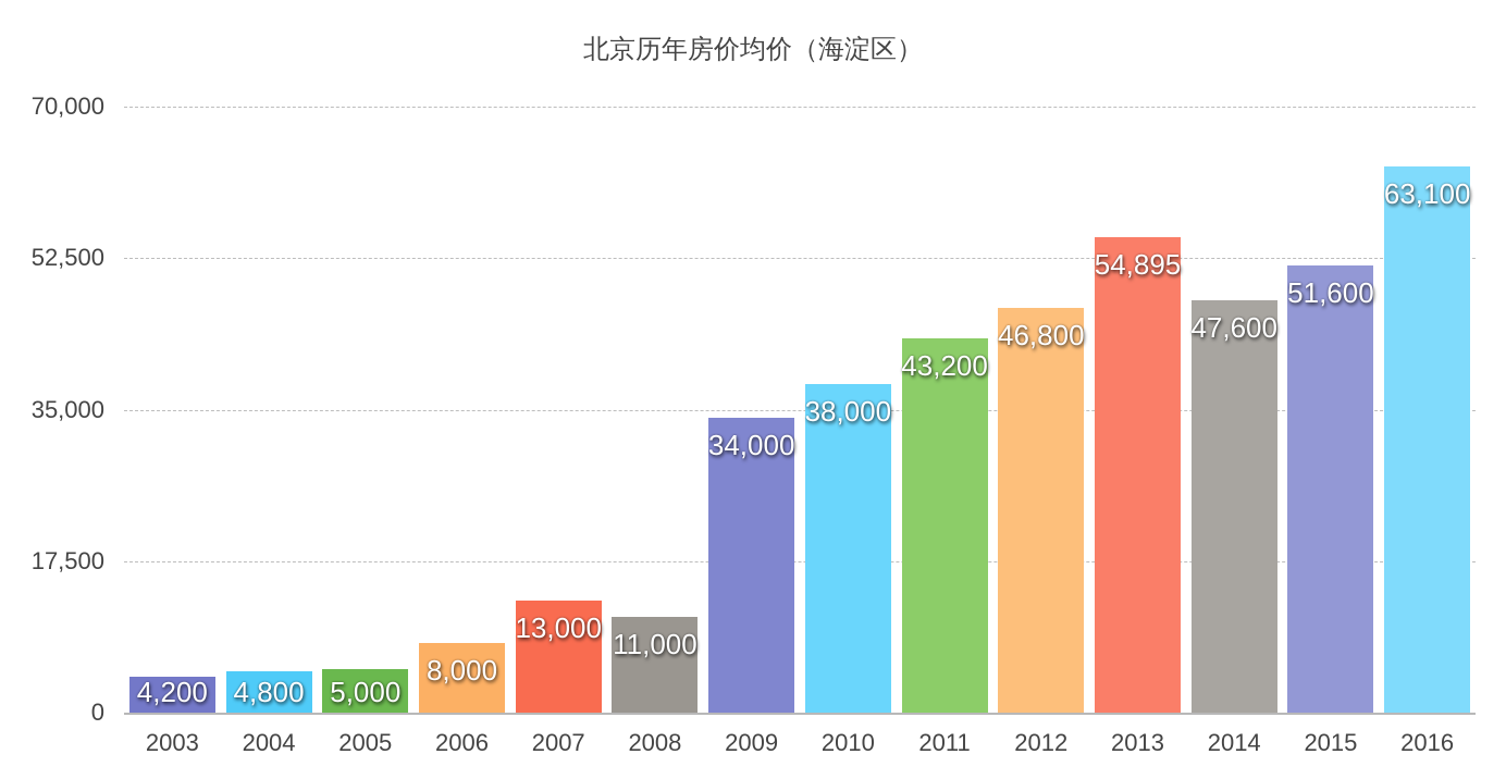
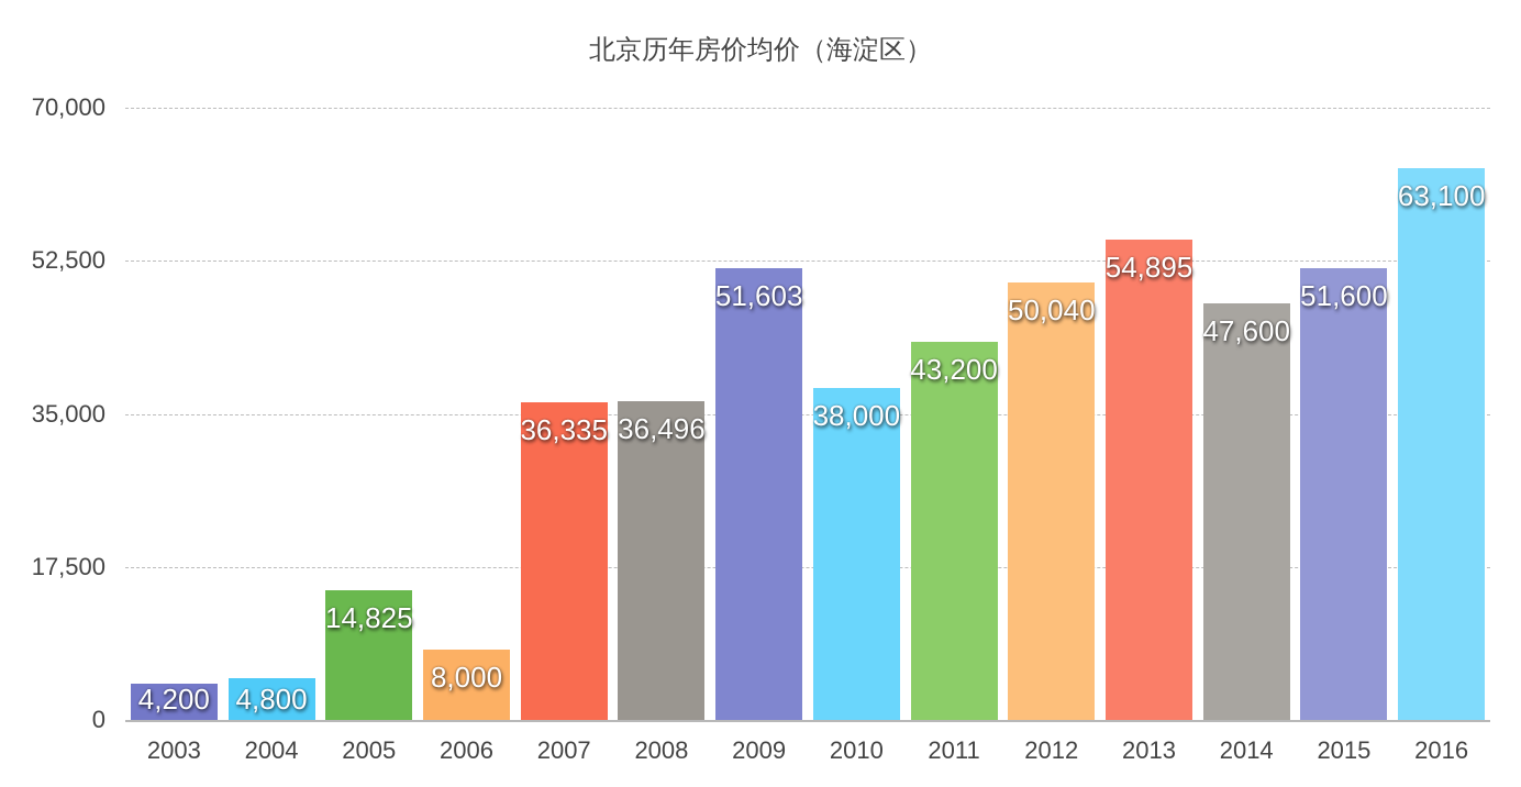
2005: 5,000 -> 14,825
2007: 13,000 -> 36,335
2008: 11,000 -> 36,496
2009: 34,000 -> 51,603
2012: 46,800 -> 50,040
